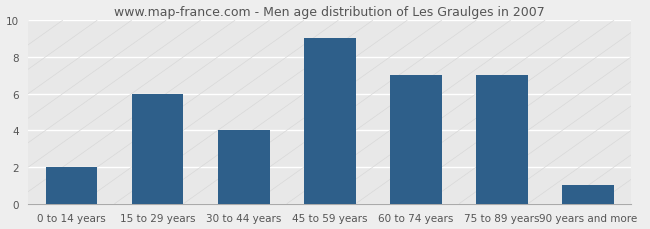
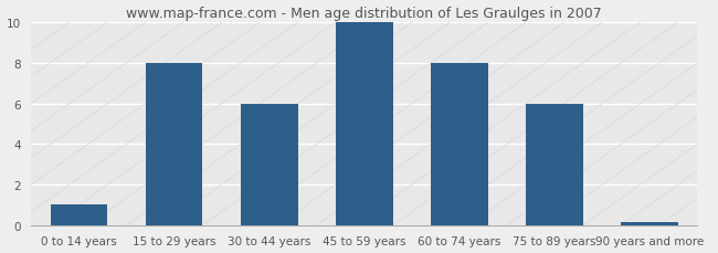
0 to 14 years: 2.0 -> 1.0
15 to 29 years: 6.0 -> 8.0
30 to 44 years: 4.0 -> 6.0
45 to 59 years: 9.0 -> 10.0
60 to 74 years: 7.0 -> 8.0
75 to 89 years: 7.0 -> 6.0
90 years and more: 1.0 -> 0.1
